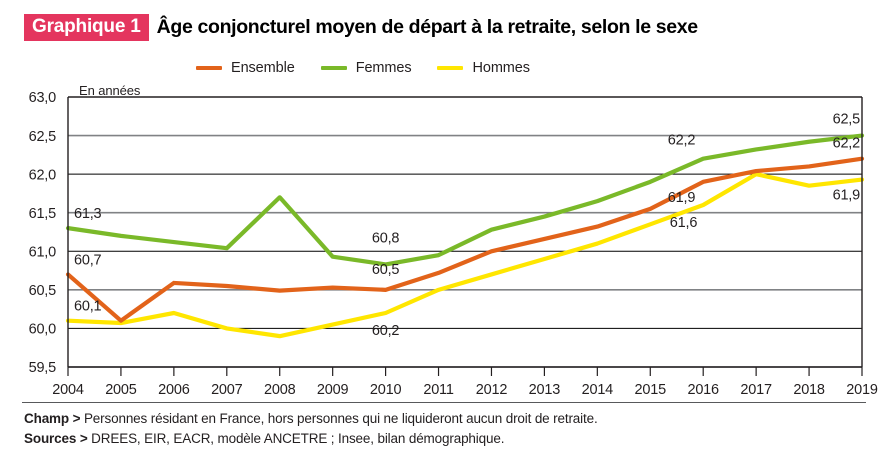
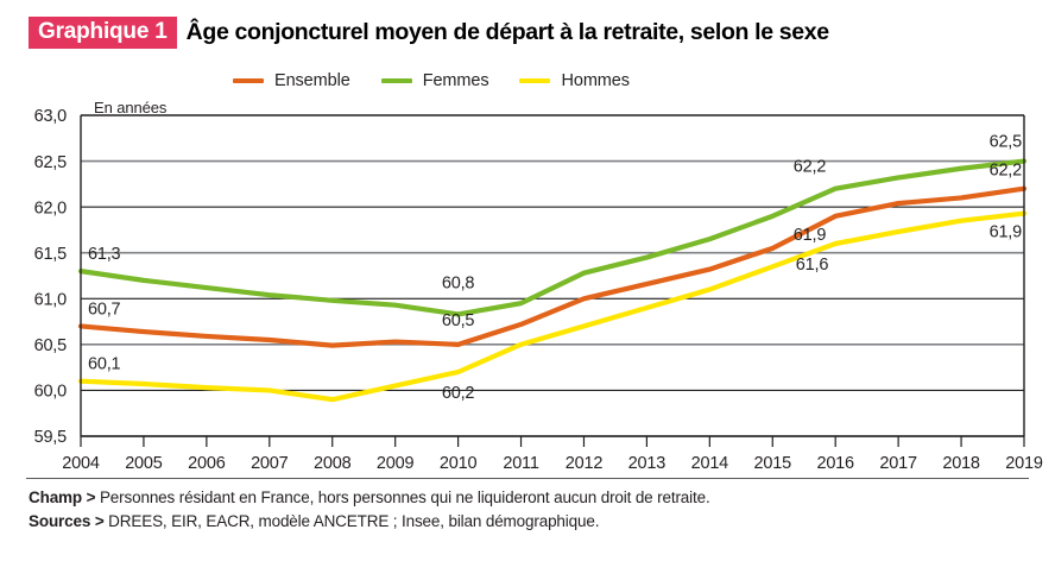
Ensemble/2005: 60,1 -> 60,6
Hommes/2006: 60,2 -> 60,0
Femmes/2008: 61,7 -> 61,0
Hommes/2017: 62,0 -> 61,7
